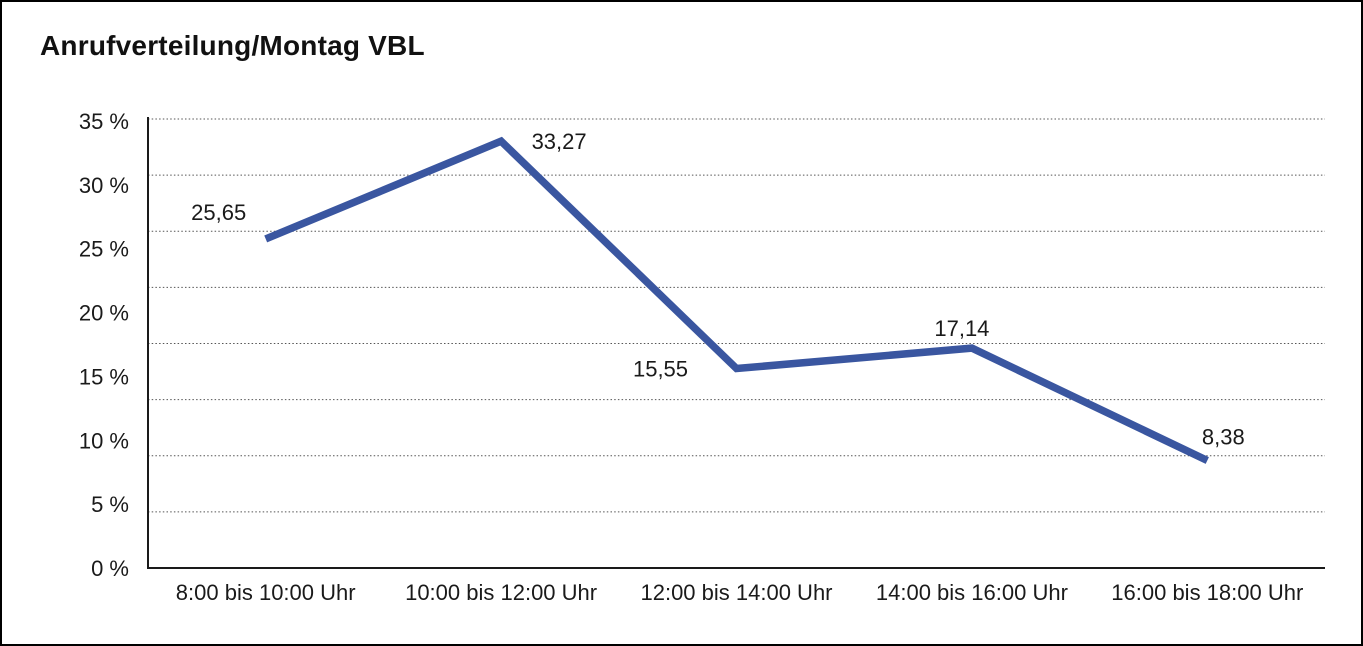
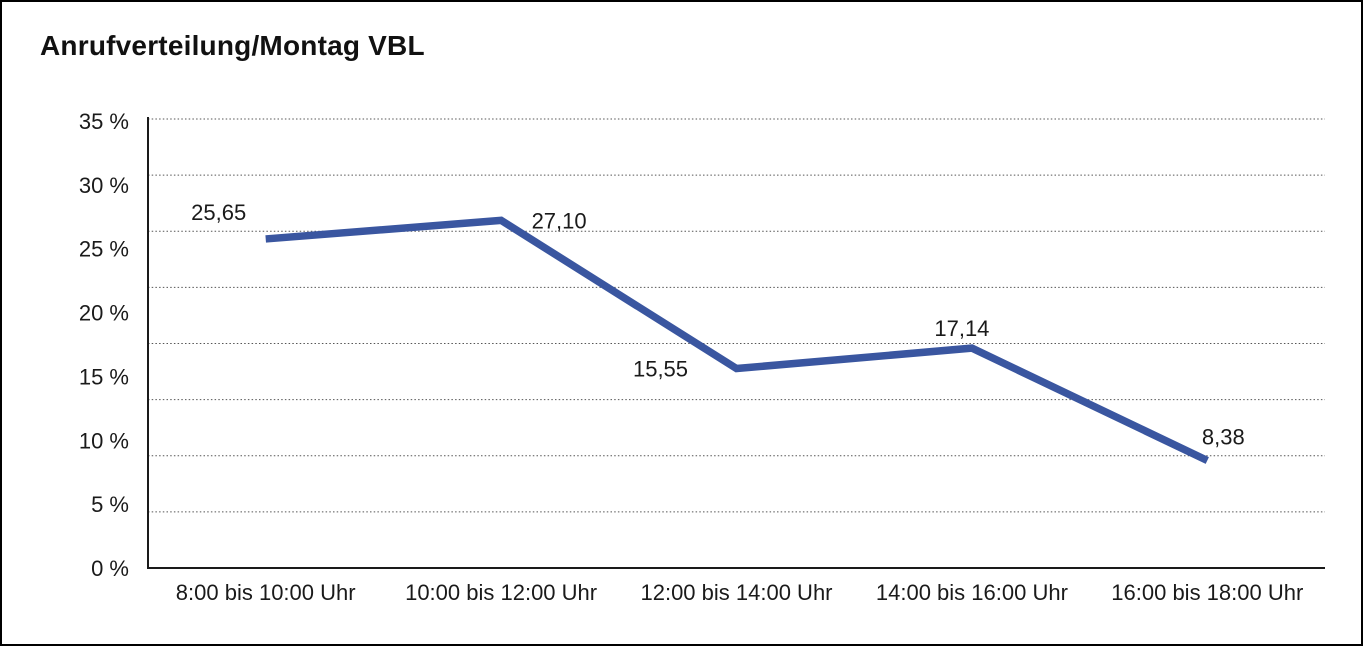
10:00 bis 12:00 Uhr: 33,27 -> 27,10
